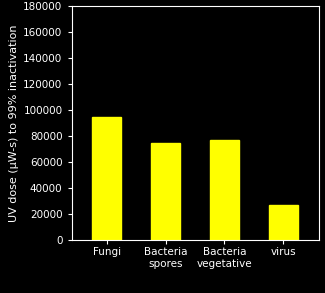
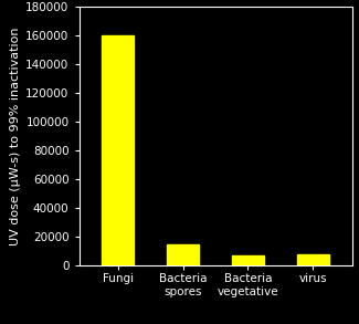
Fungi: 95000 -> 160000
Bacteria spores: 75000 -> 15000
Bacteria vegetative: 77000 -> 7000
virus: 27000 -> 8000
